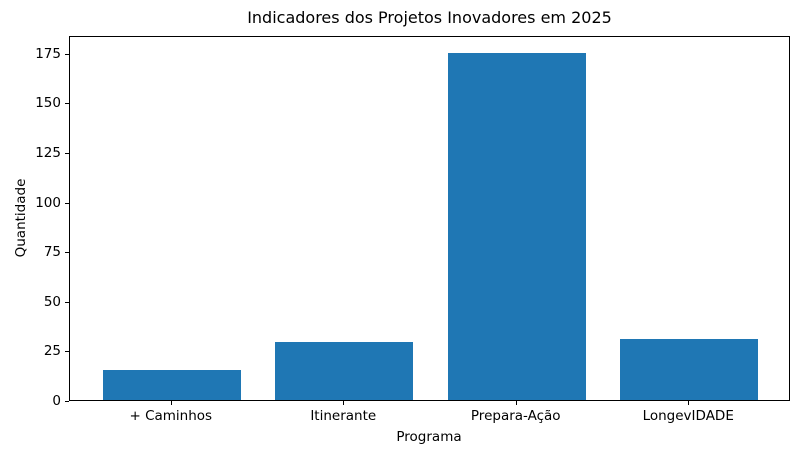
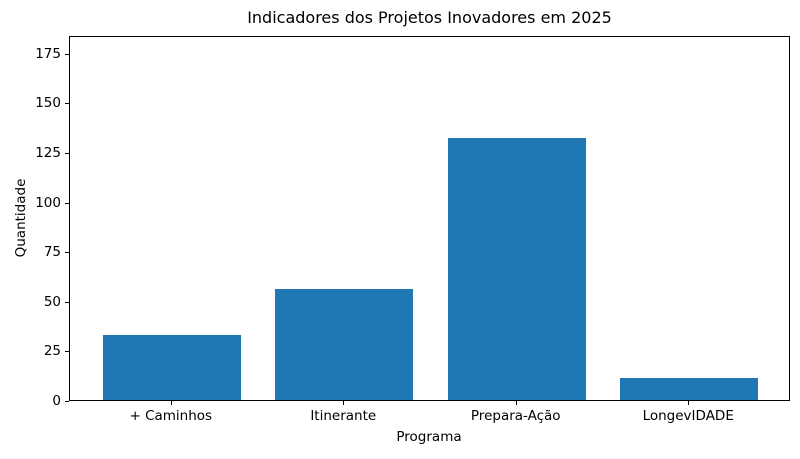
+ Caminhos: 15 -> 33
Itinerante: 29 -> 56
Prepara-Ação: 175 -> 132
LongevIDADE: 31 -> 11
